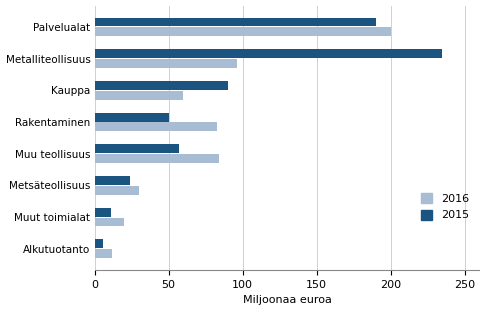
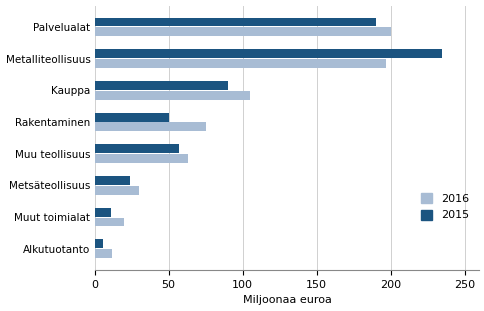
2016/Metalliteollisuus: 96 -> 197
2016/Kauppa: 60 -> 105
2016/Rakentaminen: 83 -> 75
2016/Muu teollisuus: 84 -> 63
